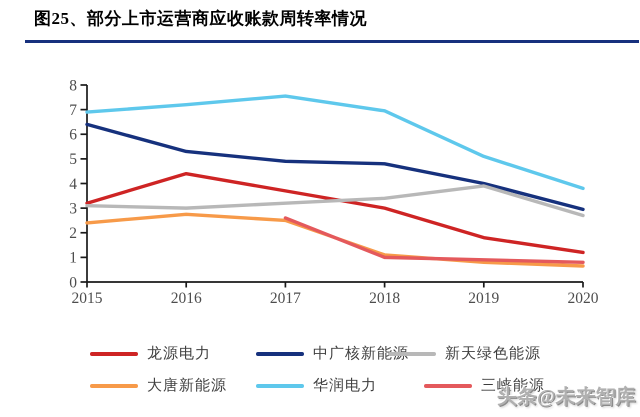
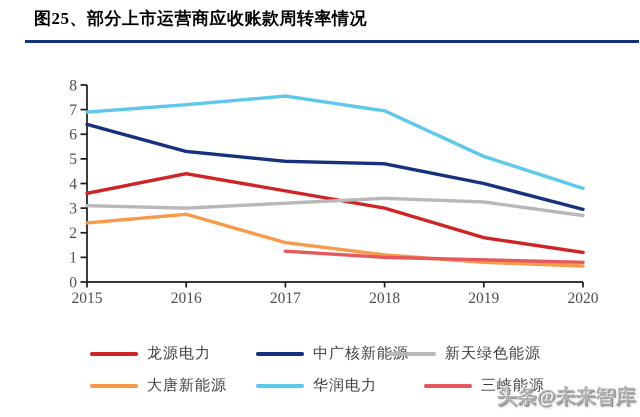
龙源电力/2015: 3.2 -> 3.6
大唐新能源/2017: 2.5 -> 1.6
三峡能源/2017: 2.6 -> 1.2
新天绿色能源/2019: 3.9 -> 3.2
